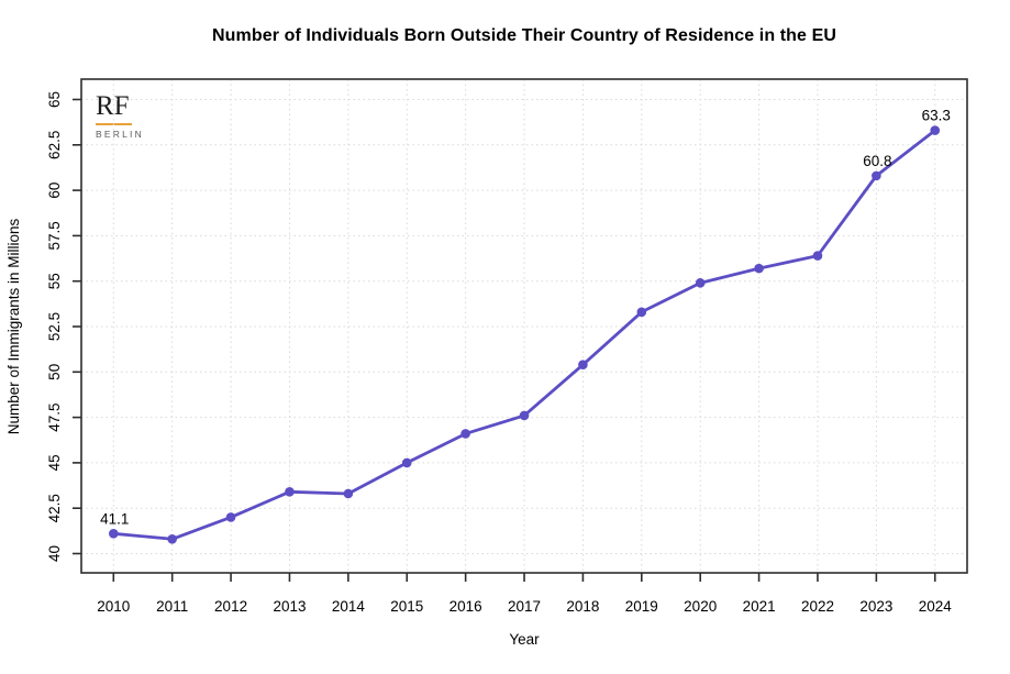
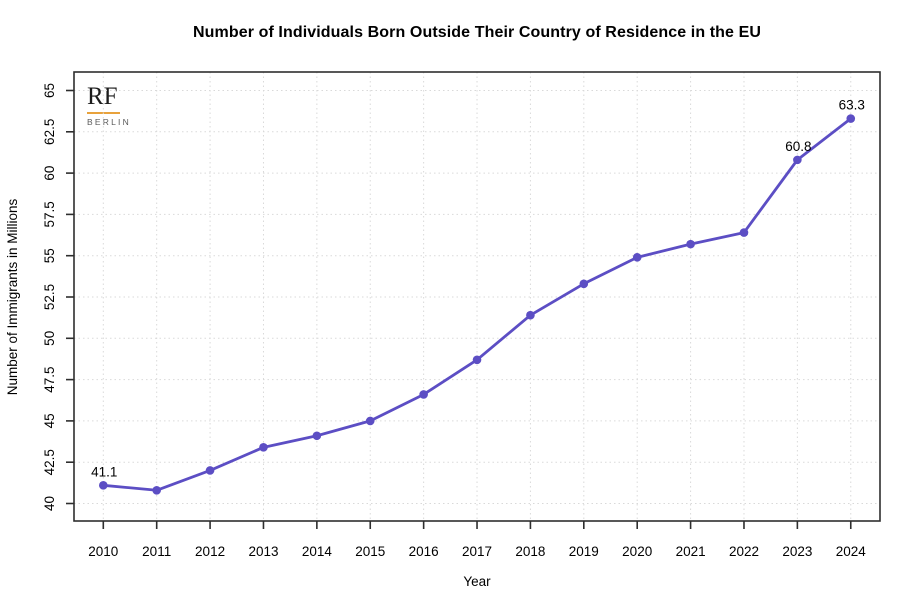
2014: 43.3 -> 44.1
2017: 47.6 -> 48.7
2018: 50.4 -> 51.4
